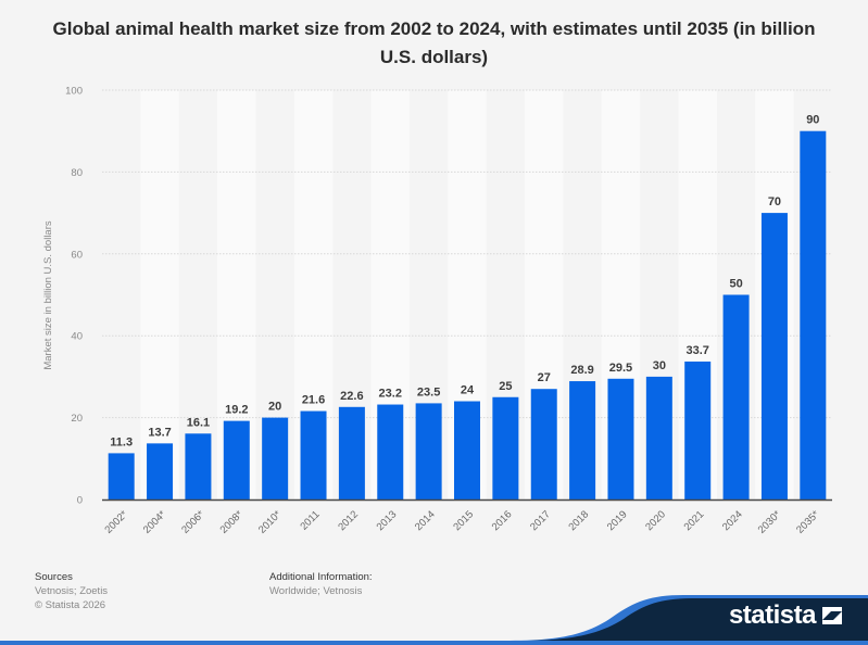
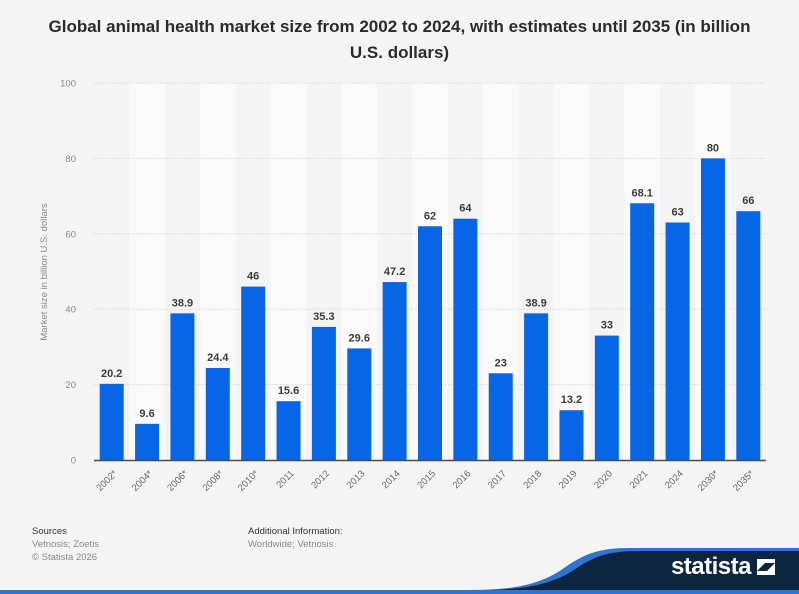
2002*: 11.3 -> 20.2
2004*: 13.7 -> 9.6
2006*: 16.1 -> 38.9
2008*: 19.2 -> 24.4
2010*: 20 -> 46
2011: 21.6 -> 15.6
2012: 22.6 -> 35.3
2013: 23.2 -> 29.6
2014: 23.5 -> 47.2
2015: 24 -> 62
2016: 25 -> 64
2017: 27 -> 23
2018: 28.9 -> 38.9
2019: 29.5 -> 13.2
2020: 30 -> 33
2021: 33.7 -> 68.1
2024: 50 -> 63
2030*: 70 -> 80
2035*: 90 -> 66
